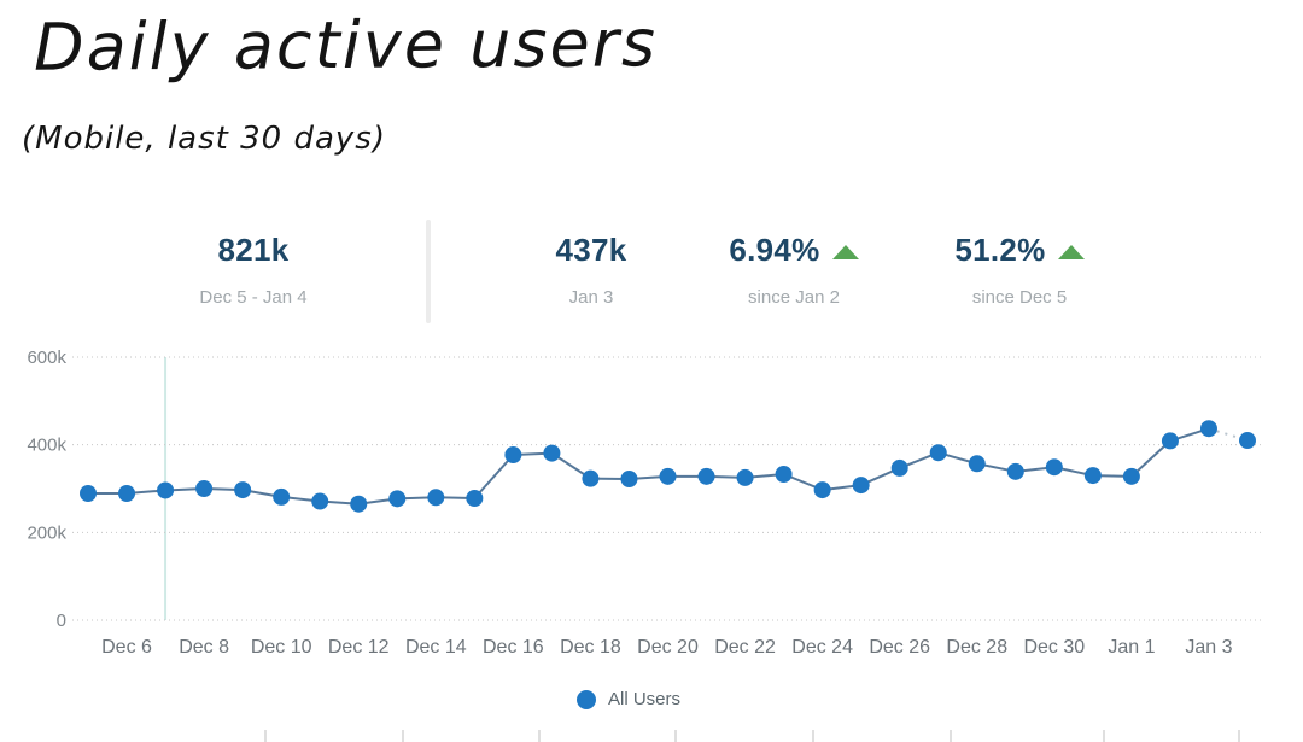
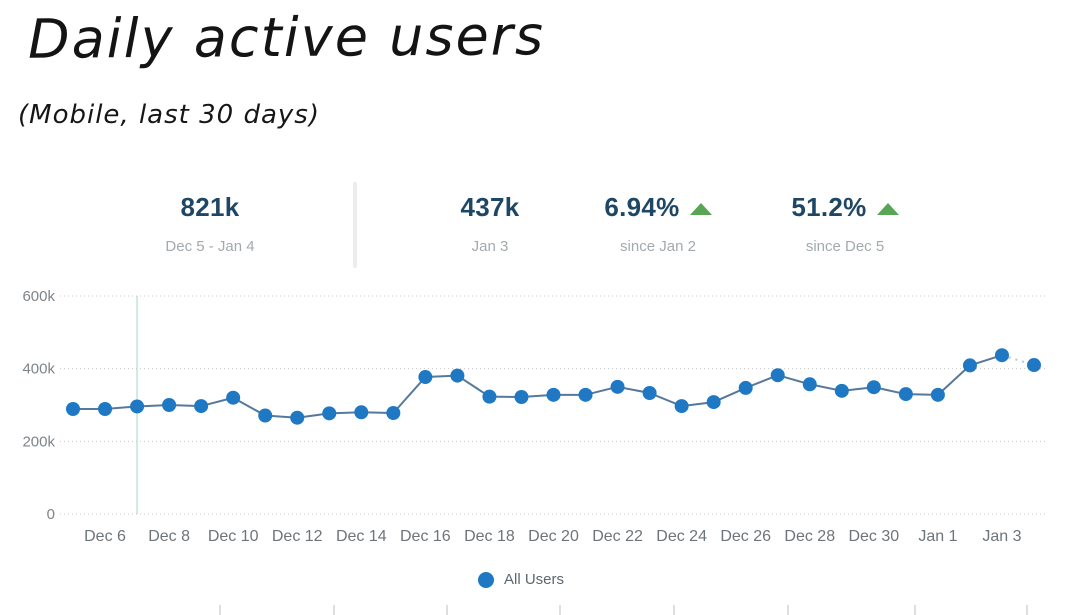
Dec 10: 280k -> 320k
Dec 22: 320k -> 350k
